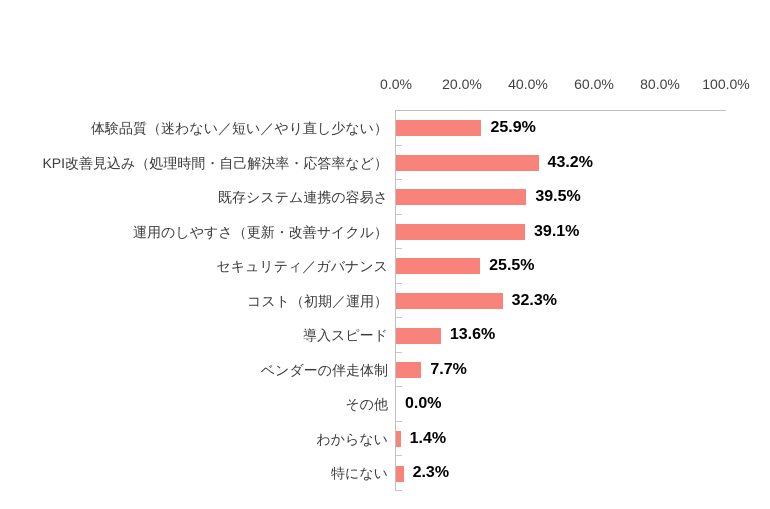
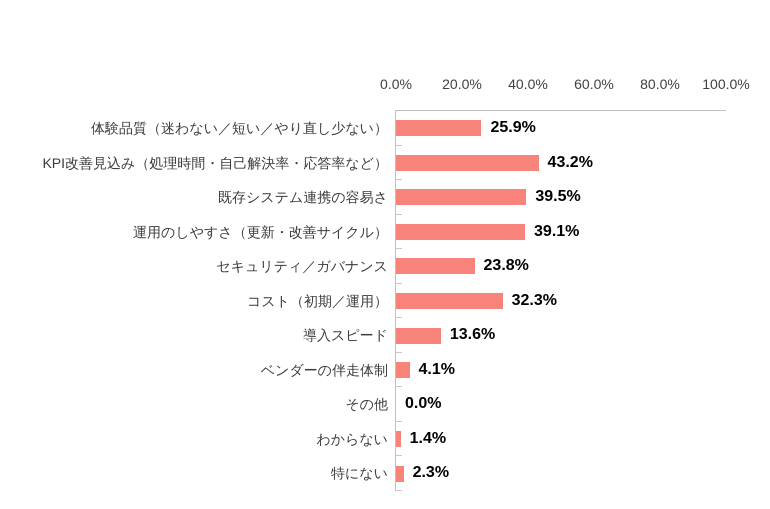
セキュリティ／ガバナンス: 25.5% -> 23.8%
ベンダーの伴走体制: 7.7% -> 4.1%
